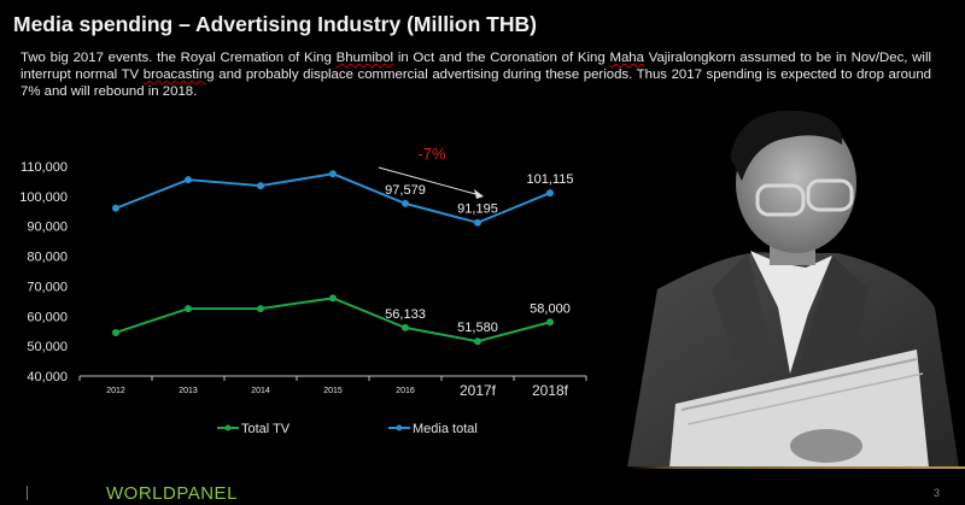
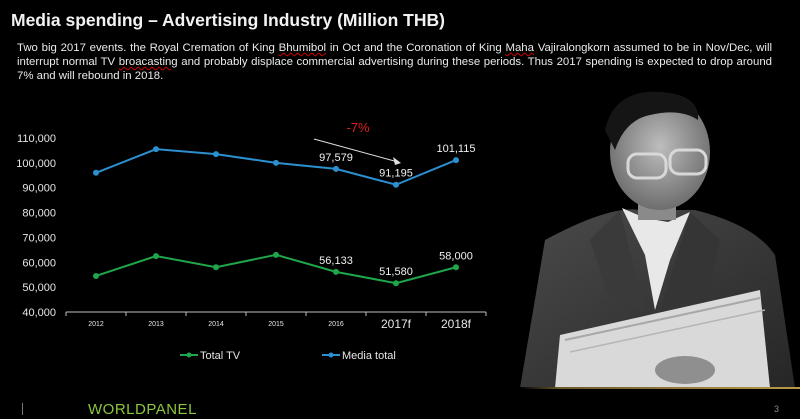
Total TV/2014: 62000 -> 58000
Total TV/2015: 66000 -> 63000
Media total/2015: 108000 -> 100000
